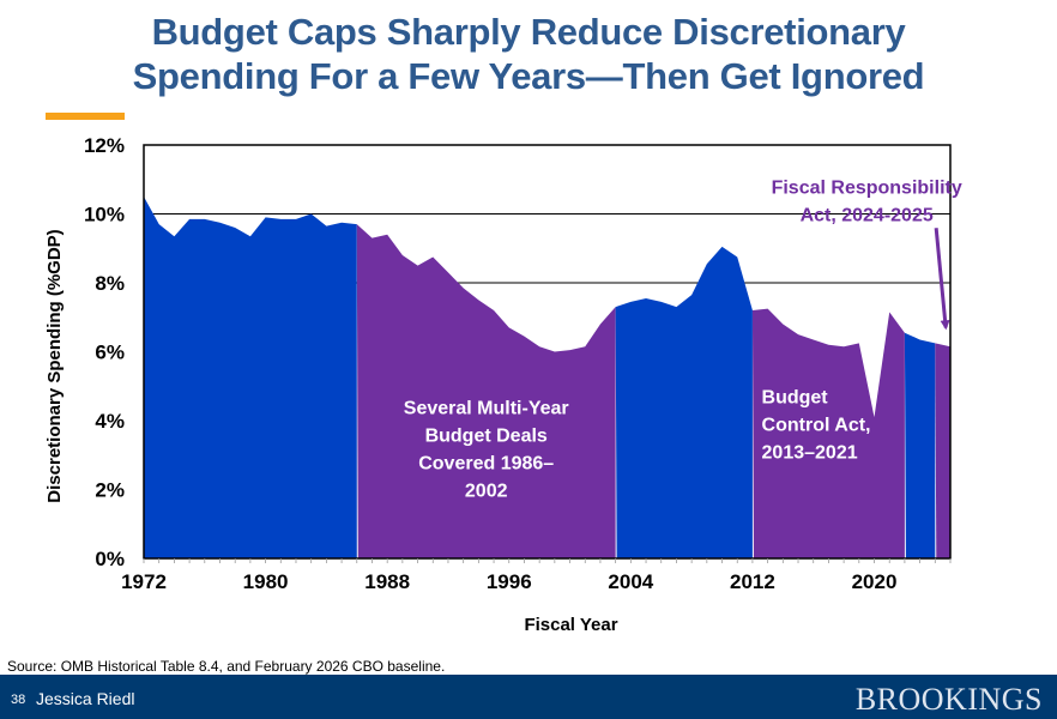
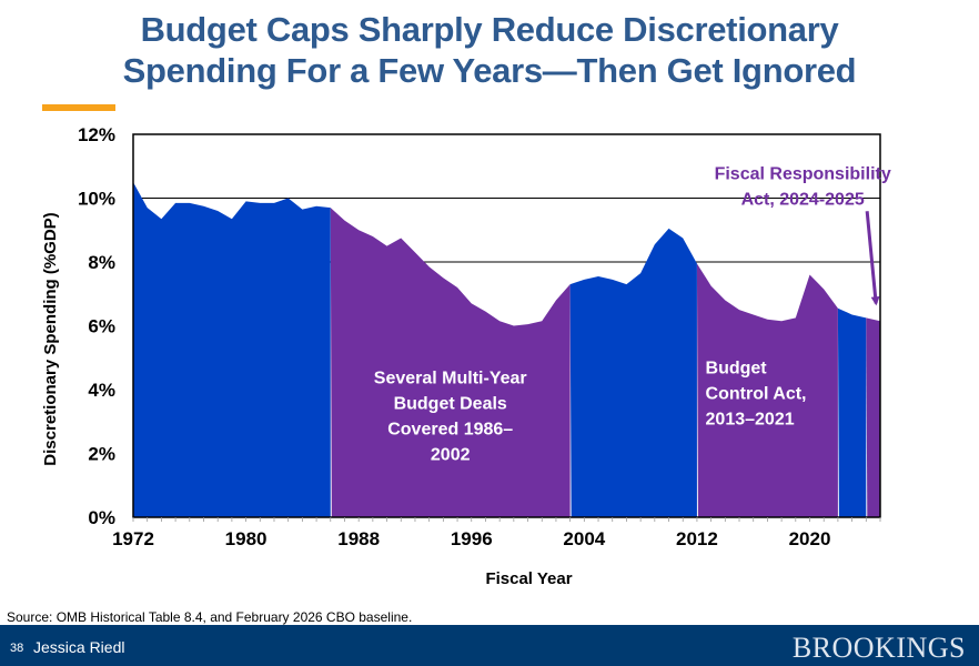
1988: 9.4% -> 9.0%
2012: 7.2% -> 8.0%
2020: 4.1% -> 7.6%
